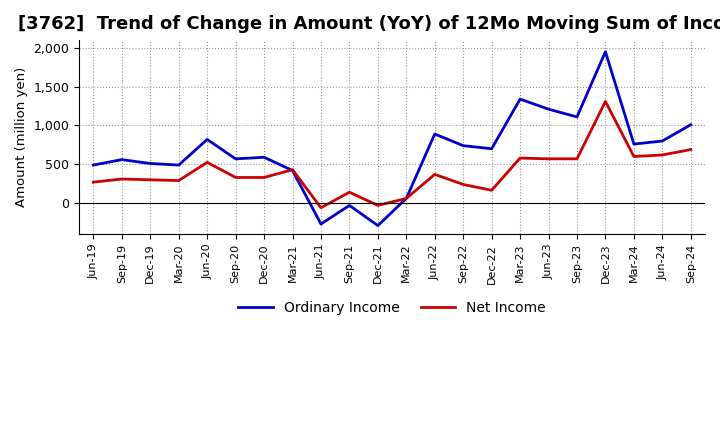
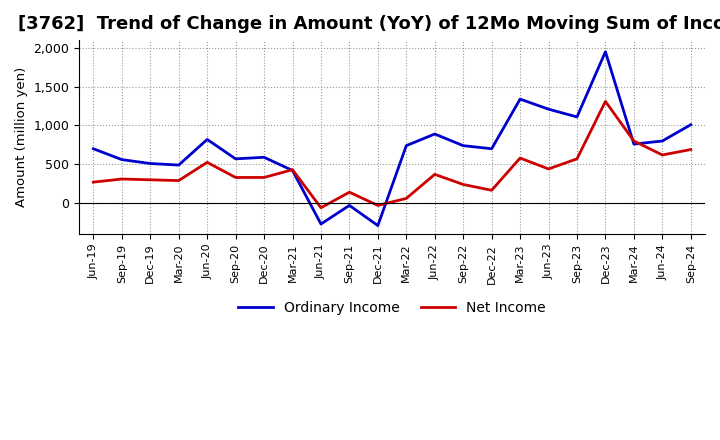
Ordinary Income/Jun-19: 490 -> 700
Ordinary Income/Mar-22: 60 -> 740
Net Income/Jun-23: 570 -> 440
Net Income/Mar-24: 600 -> 800
